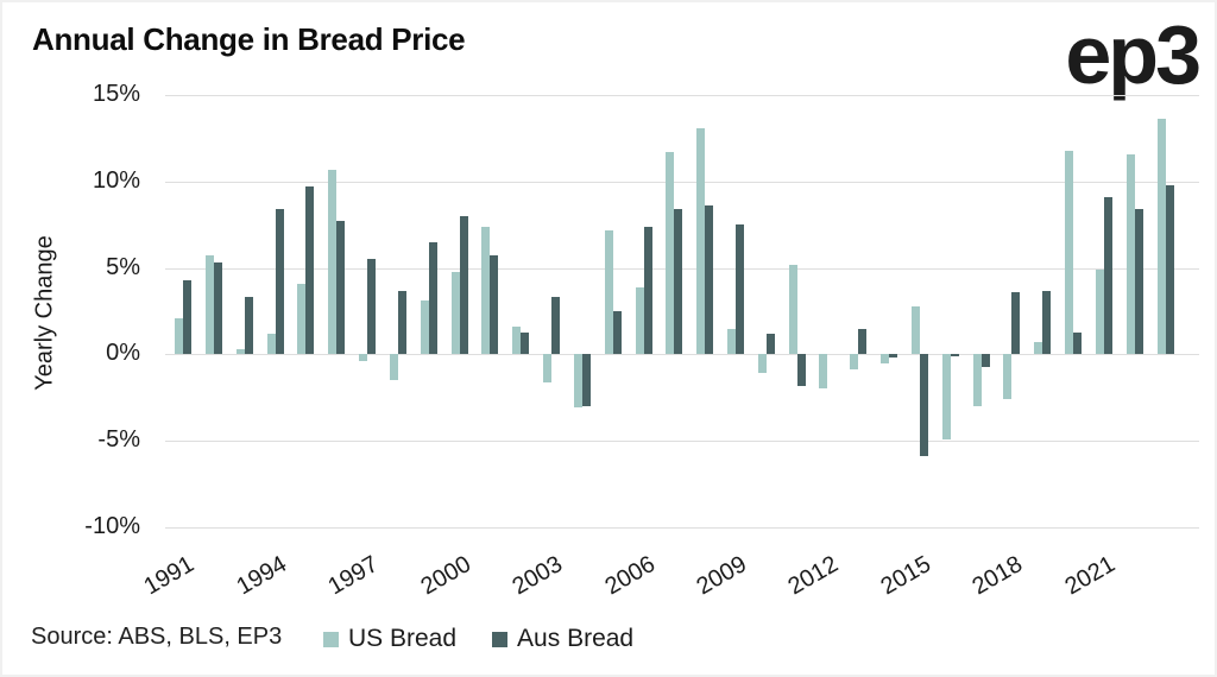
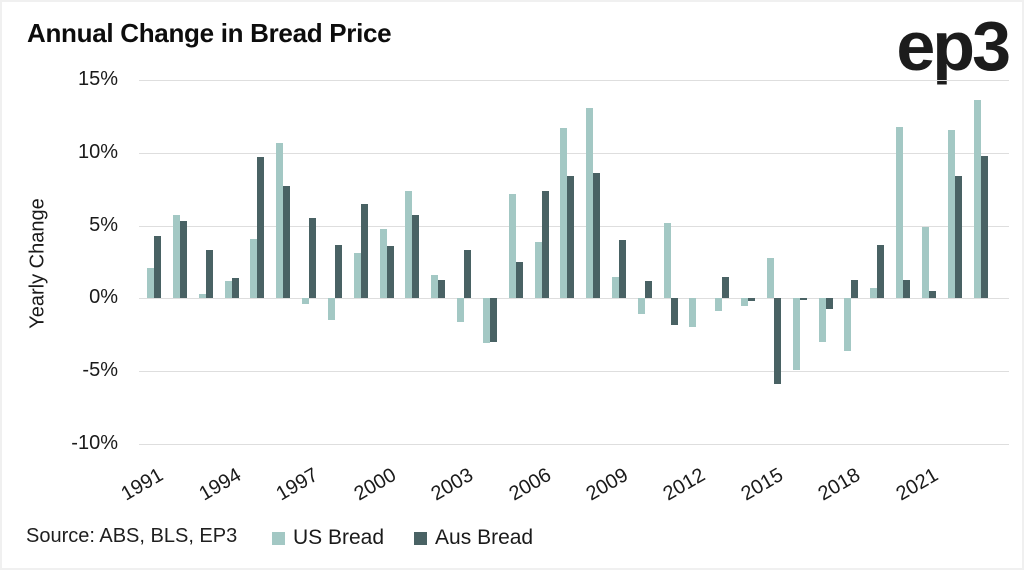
Aus Bread/1994: 8.4% -> 1.4%
Aus Bread/2000: 8.0% -> 3.6%
Aus Bread/2009: 7.5% -> 4.0%
US Bread/2018: -2.6% -> -3.6%
Aus Bread/2018: 3.6% -> 1.3%
Aus Bread/2021: 9.1% -> 0.5%
